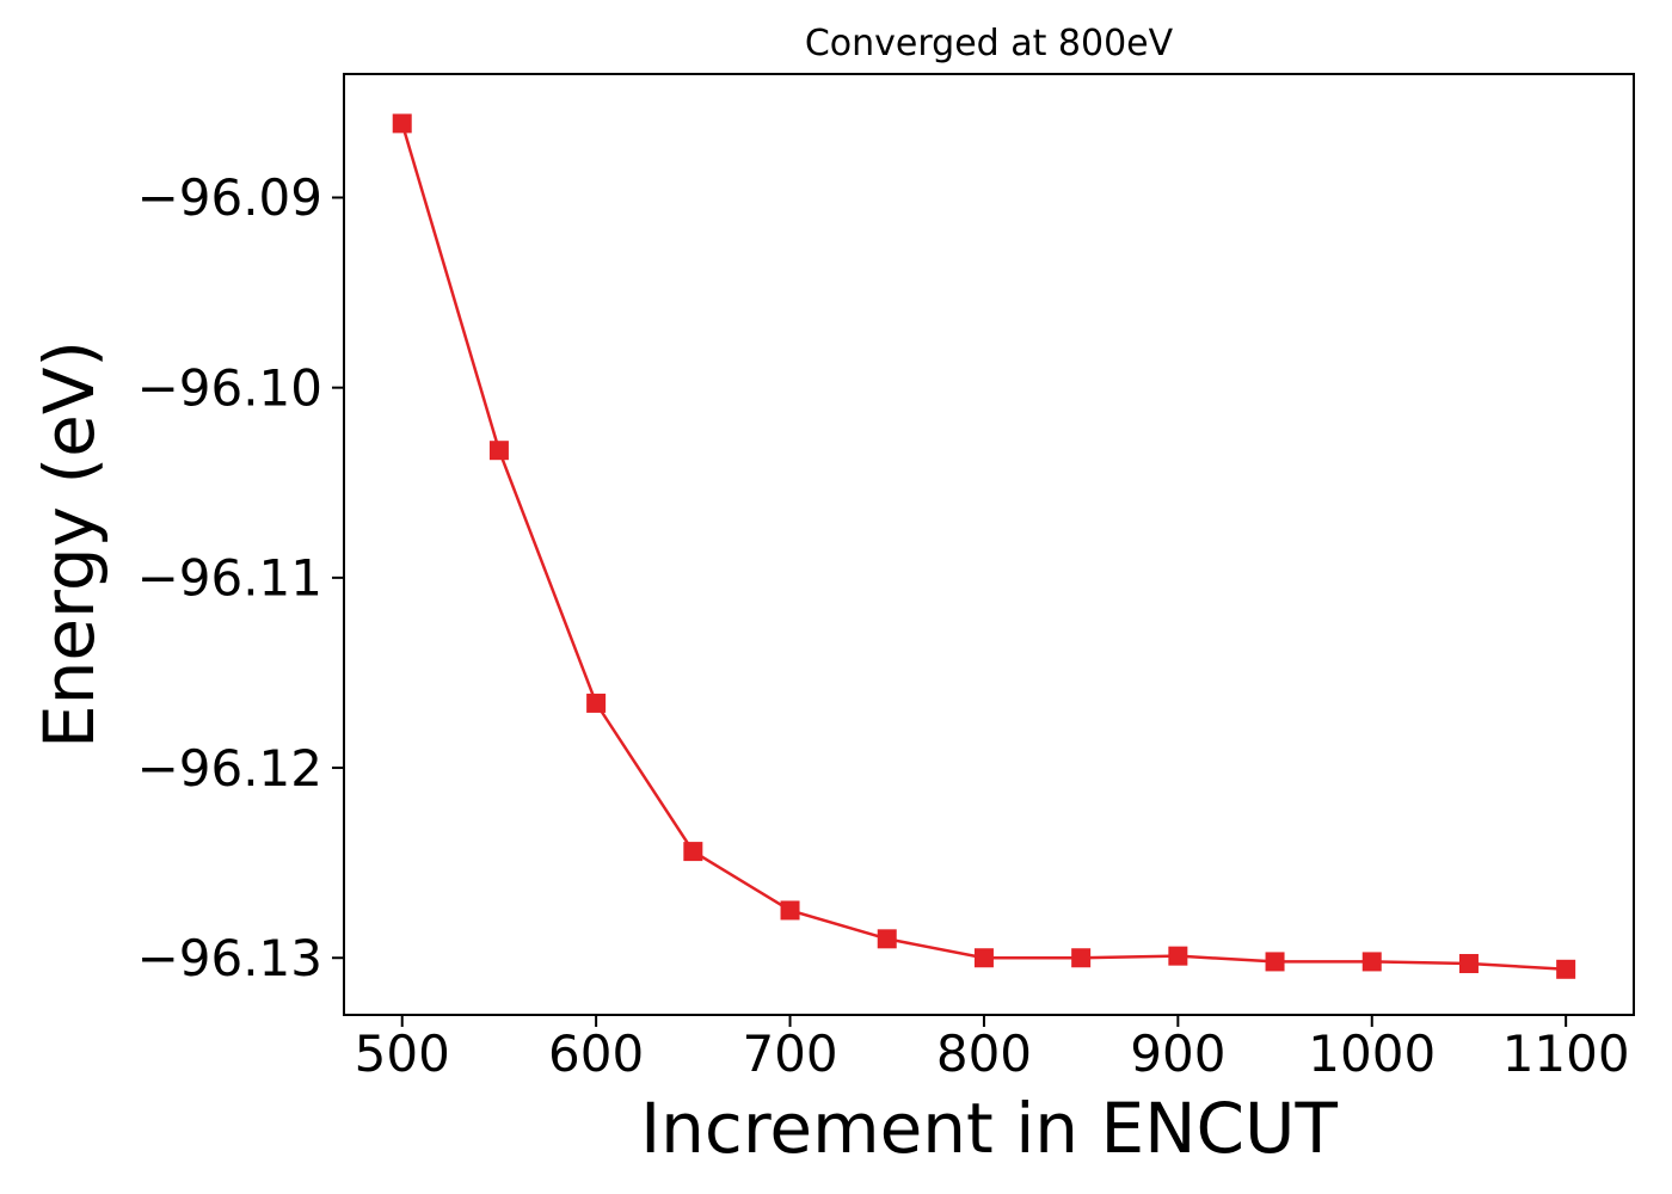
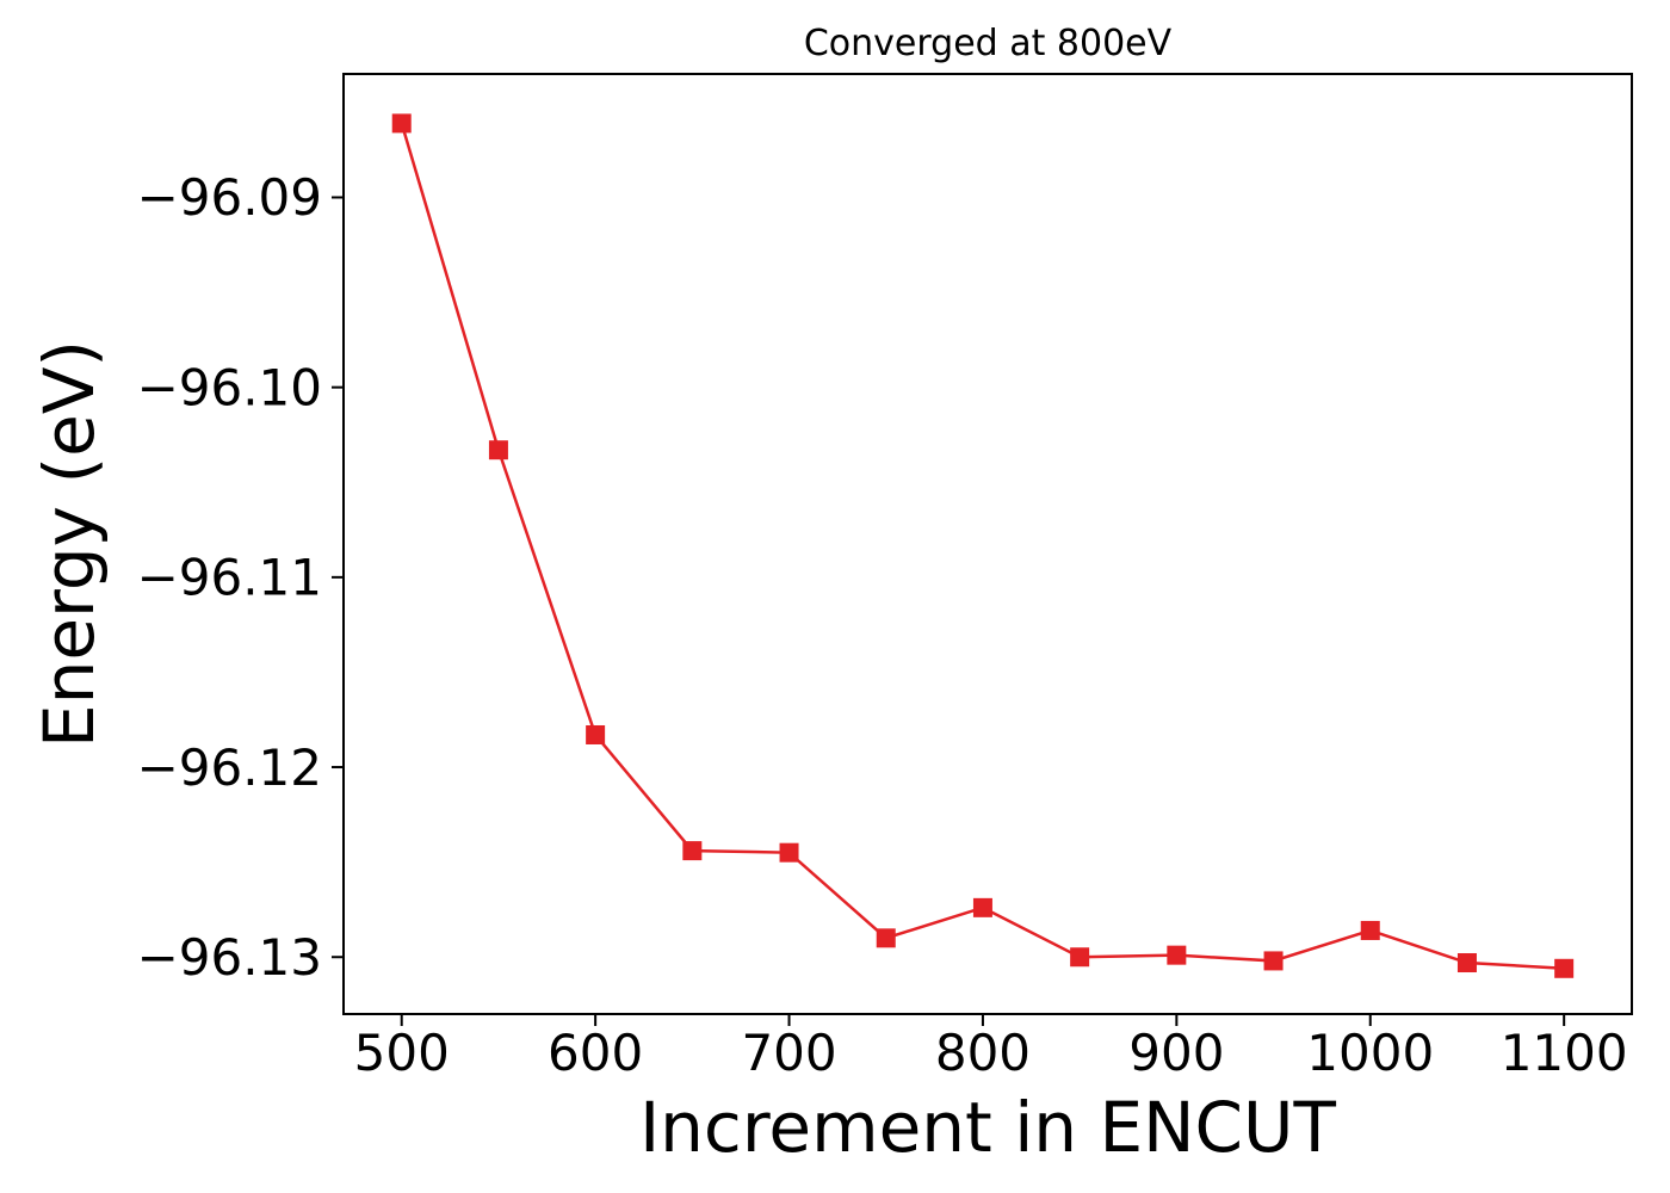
600: -96.1166 -> -96.1183
700: -96.1275 -> -96.1245
800: -96.1300 -> -96.1274
1000: -96.1302 -> -96.1286
